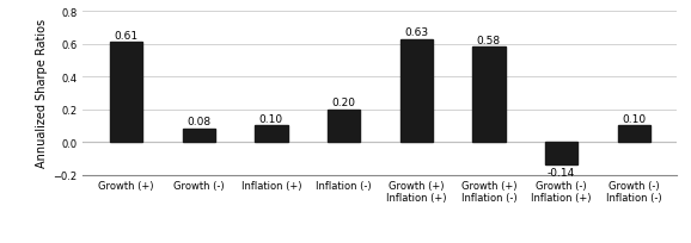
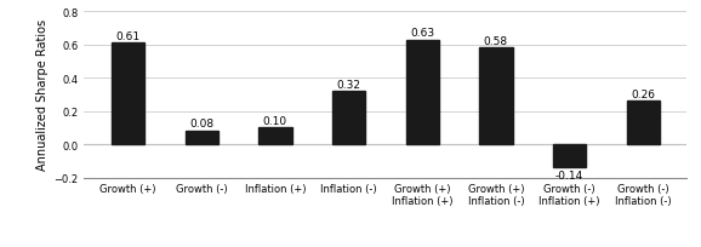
Inflation (-): 0.20 -> 0.32
Growth (-) Inflation (-): 0.10 -> 0.26
